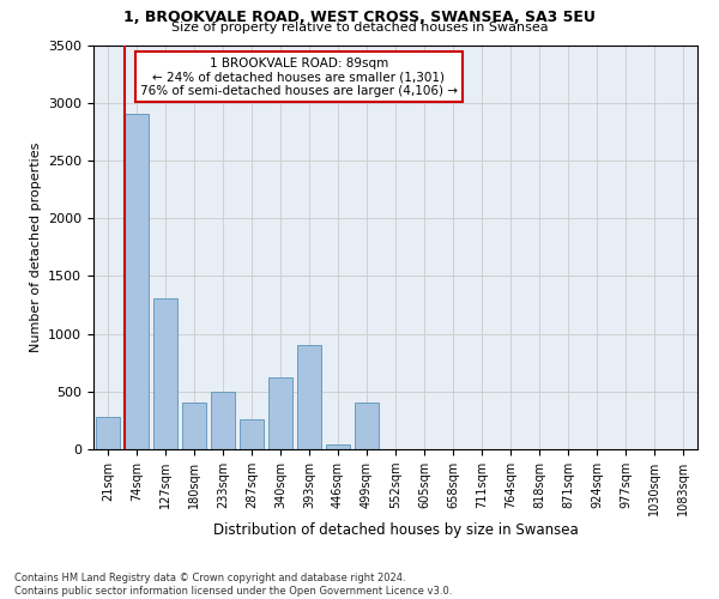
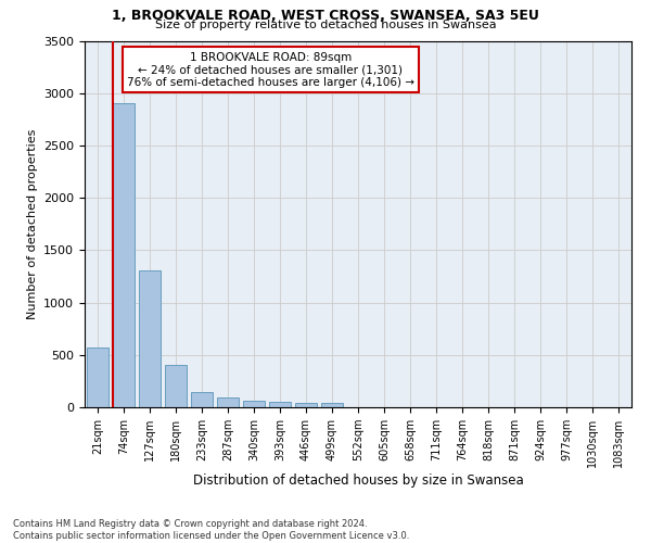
21sqm: 280 -> 570
233sqm: 500 -> 150
287sqm: 260 -> 90
340sqm: 620 -> 60
393sqm: 900 -> 60
499sqm: 400 -> 40
